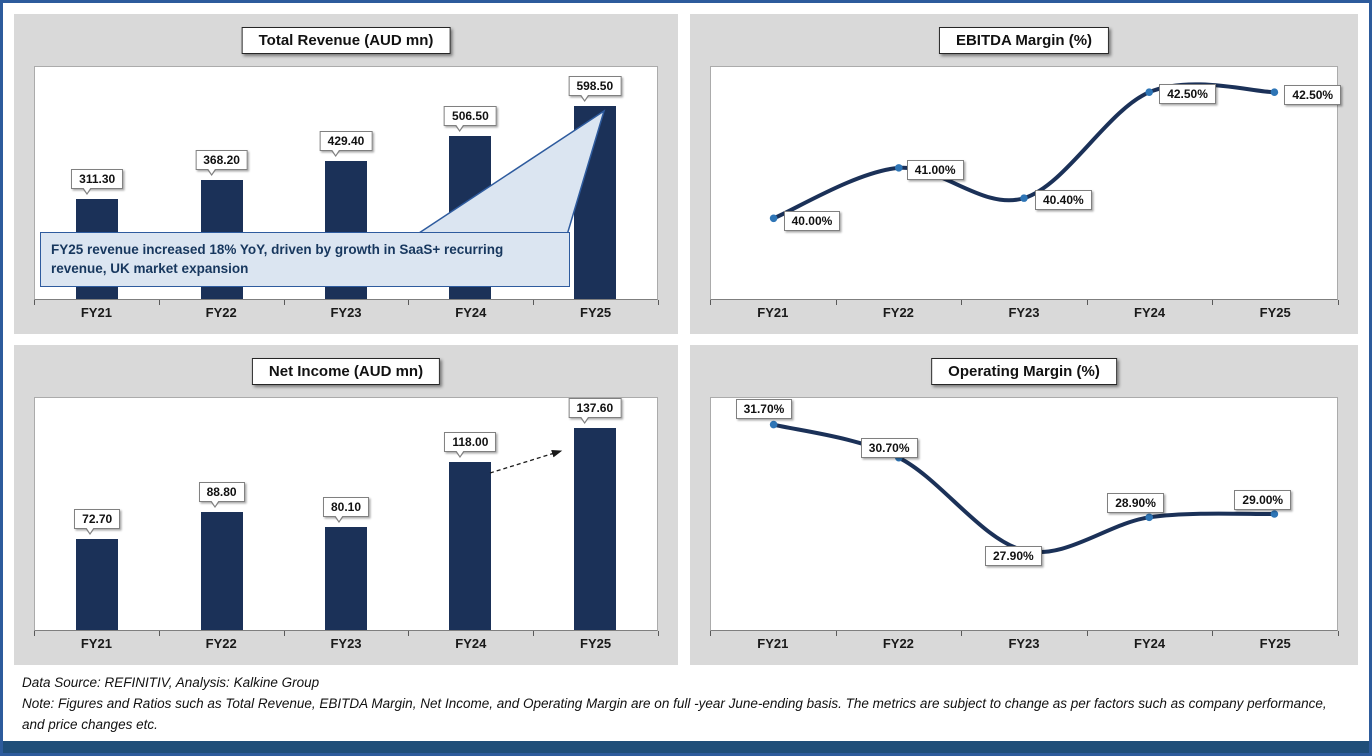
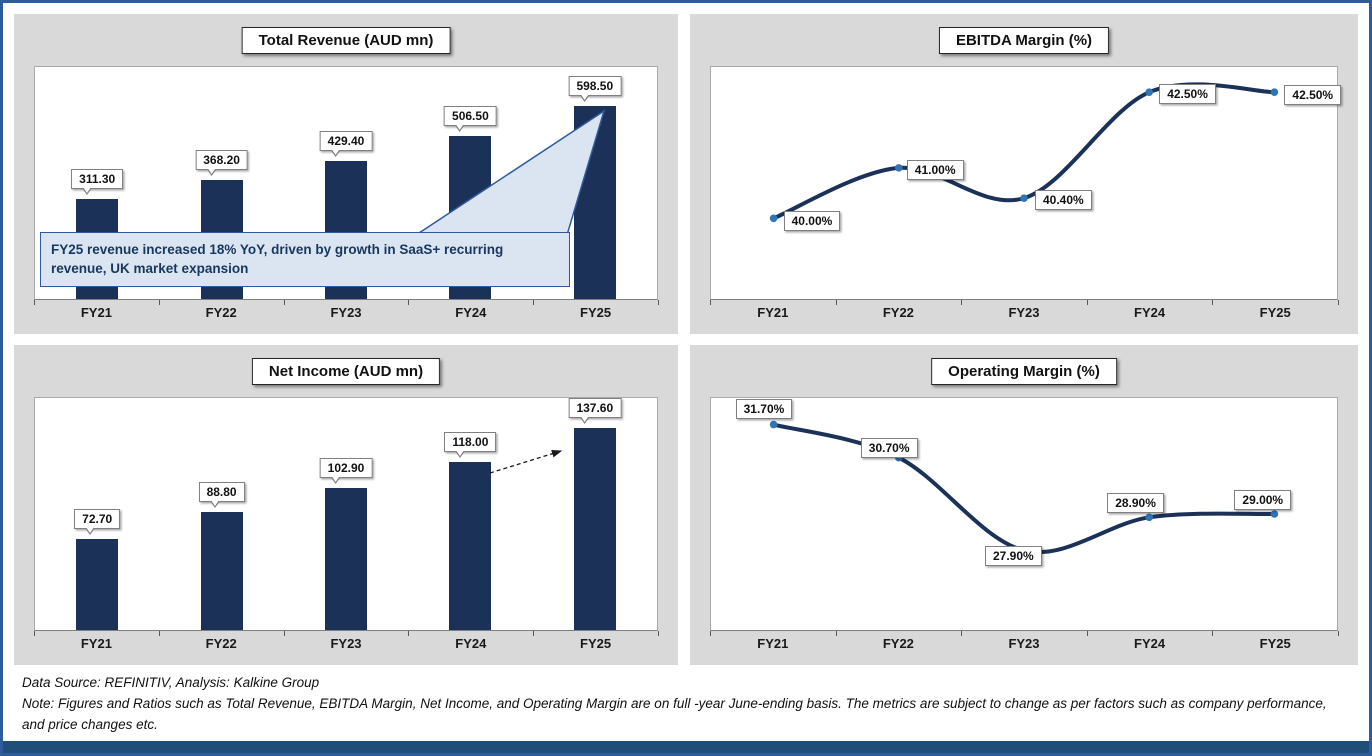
Net Income (AUD mn)/FY23: 80.10 -> 102.90
